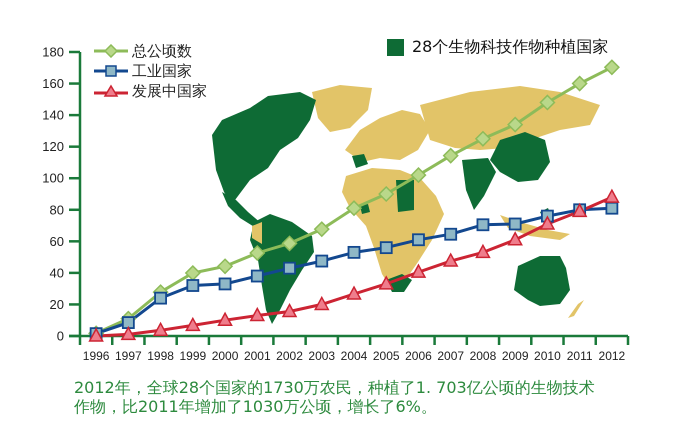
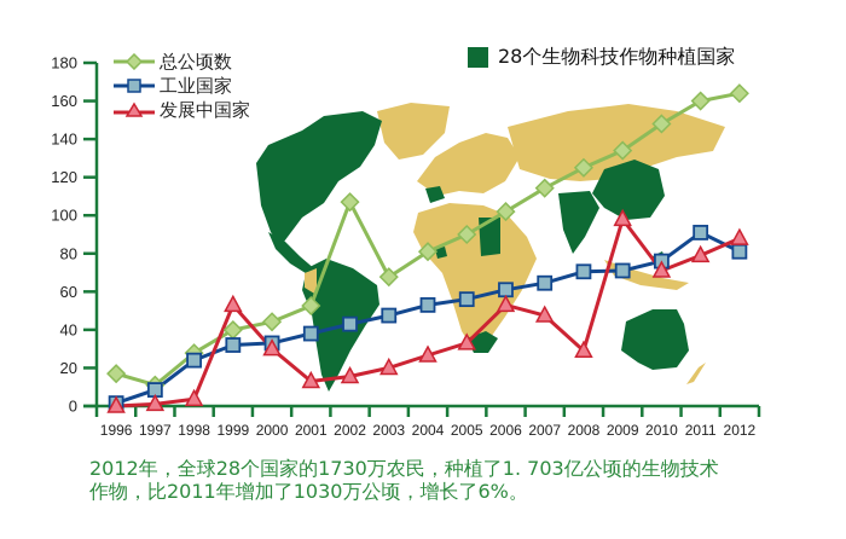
总公顷数/1996: 2 -> 17
发展中国家/1999: 7 -> 53
发展中国家/2000: 10 -> 30
总公顷数/2002: 59 -> 107
发展中国家/2006: 40 -> 53
发展中国家/2008: 53 -> 29
发展中国家/2009: 61 -> 98
工业国家/2011: 80 -> 91
总公顷数/2012: 170 -> 164
